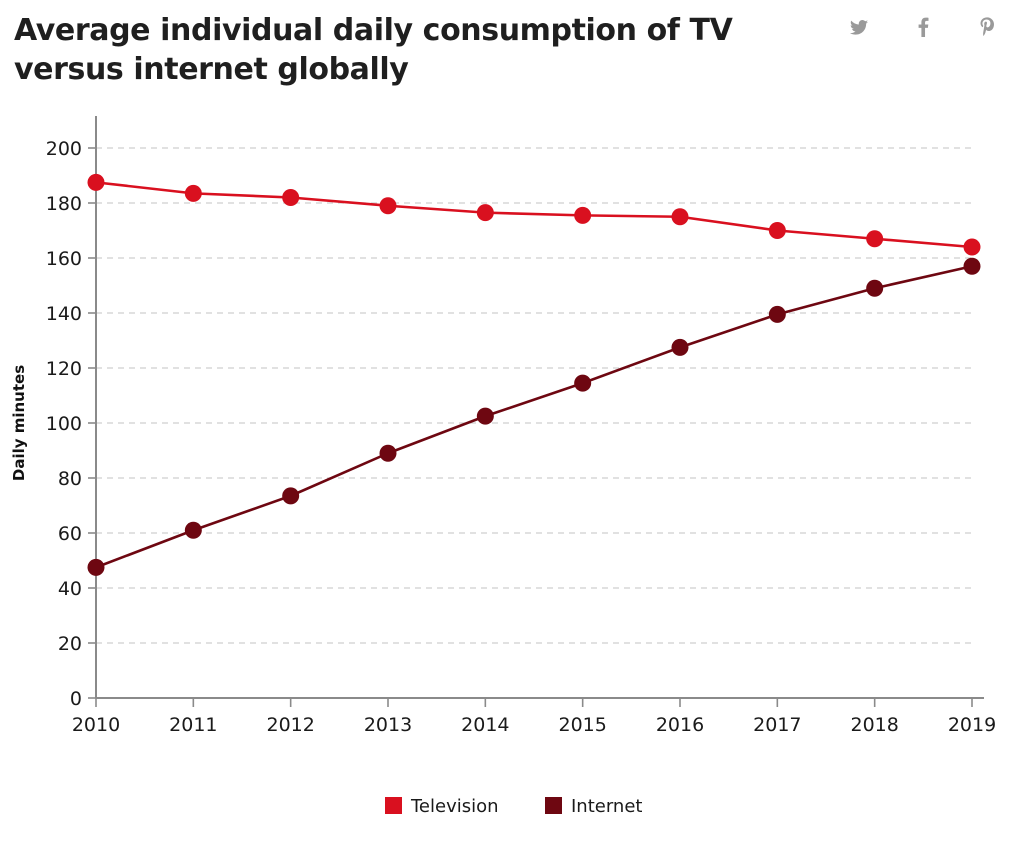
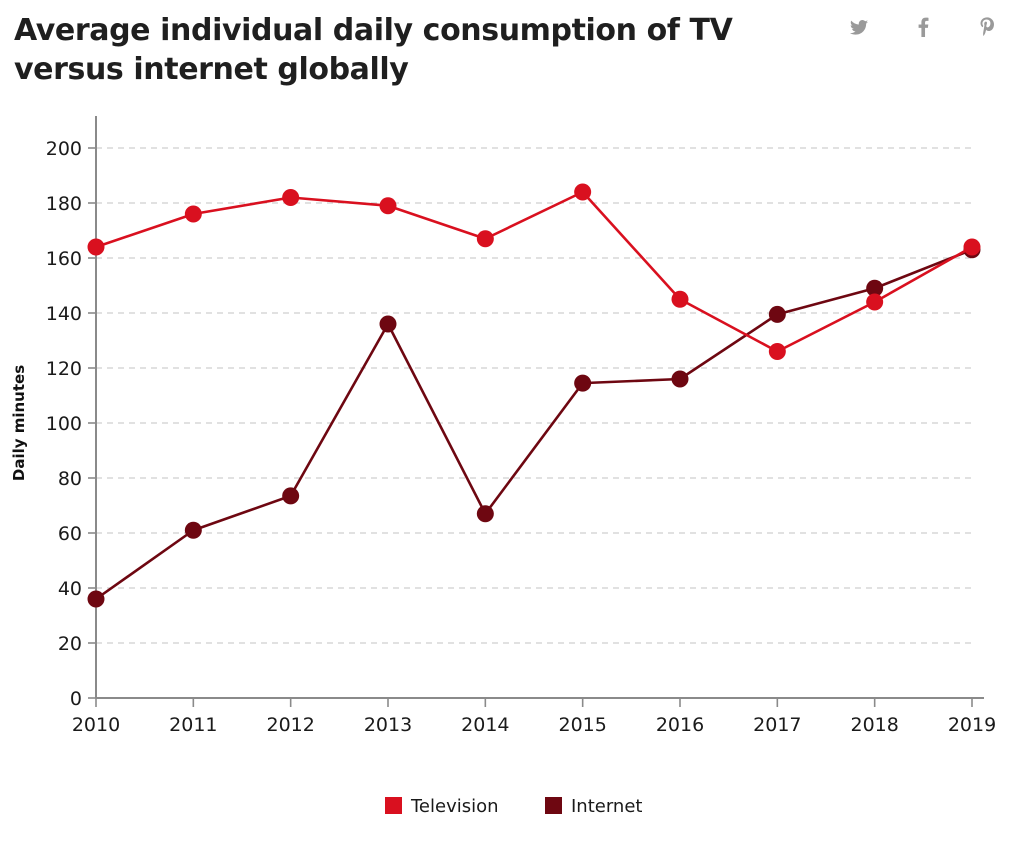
Television/2010: 188 -> 164
Internet/2010: 48 -> 36
Television/2011: 184 -> 176
Internet/2013: 89 -> 136
Television/2014: 176 -> 167
Internet/2014: 102 -> 67
Television/2015: 176 -> 184
Television/2016: 175 -> 145
Internet/2016: 128 -> 116
Television/2017: 170 -> 126
Television/2018: 167 -> 144
Internet/2019: 157 -> 163
